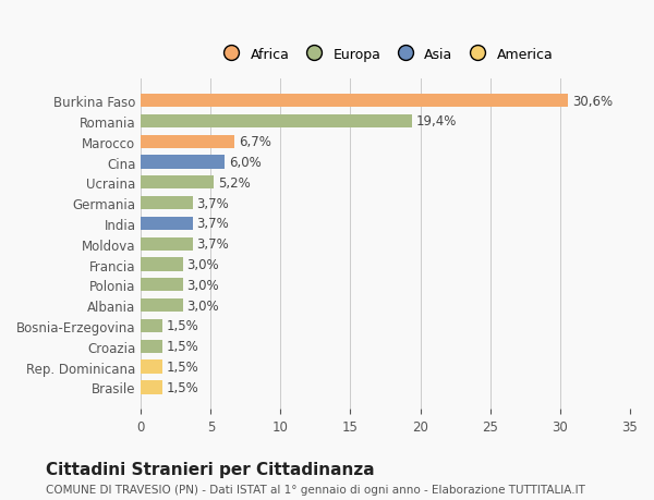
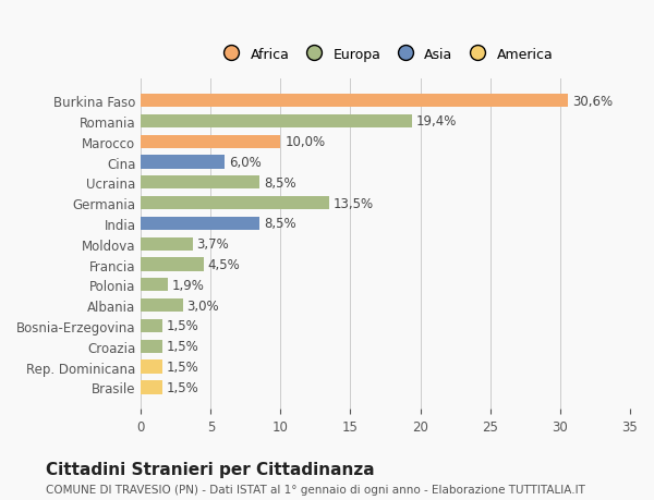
Marocco: 6,7% -> 10,0%
Ucraina: 5,2% -> 8,5%
Germania: 3,7% -> 13,5%
India: 3,7% -> 8,5%
Francia: 3,0% -> 4,5%
Polonia: 3,0% -> 1,9%
